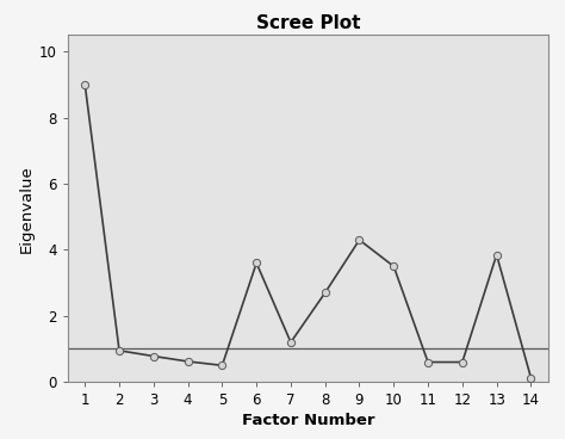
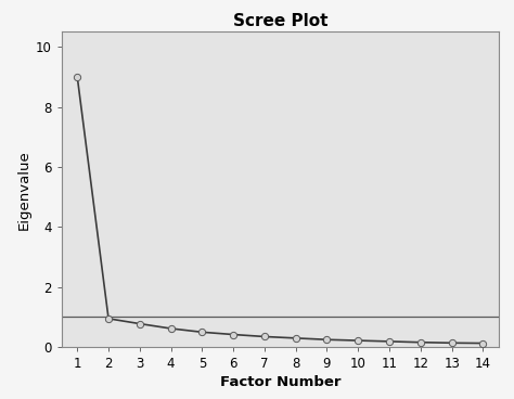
6: 3.60 -> 0.42
7: 1.20 -> 0.35
8: 2.70 -> 0.30
9: 4.30 -> 0.25
10: 3.50 -> 0.22
11: 0.60 -> 0.19
12: 0.60 -> 0.16
13: 3.85 -> 0.14
